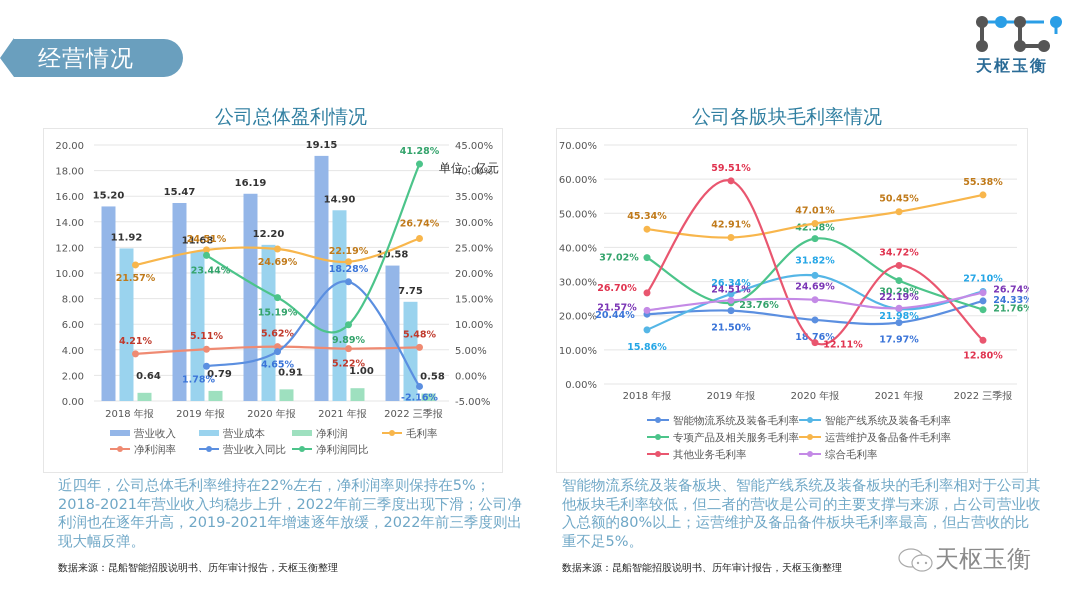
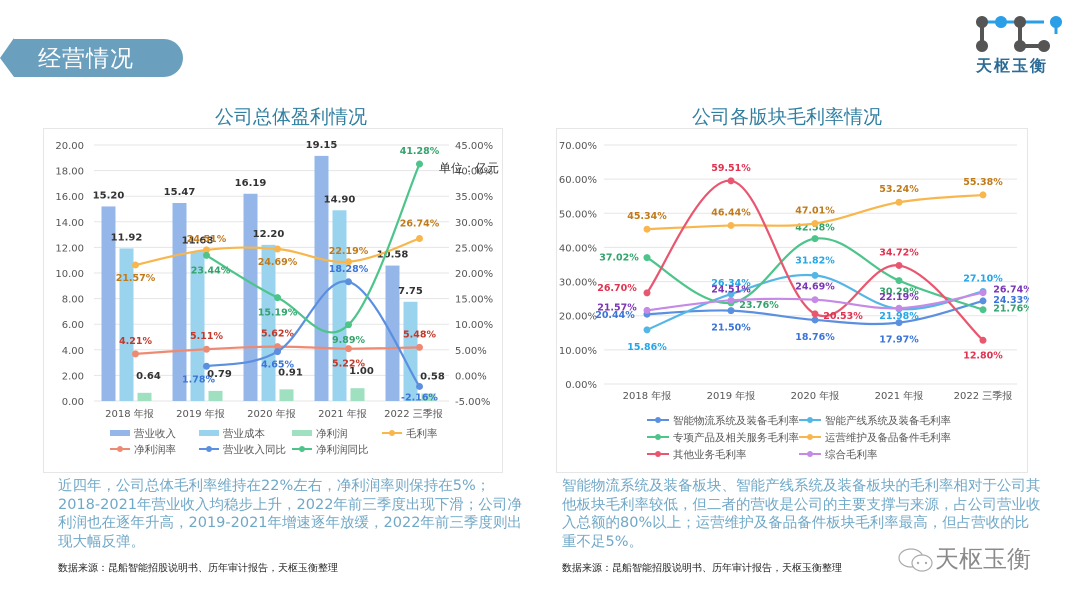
公司各版块毛利率情况/运营维护及备品备件毛利率/2019 年报: 42.91% -> 46.44%
公司各版块毛利率情况/其他业务毛利率/2020 年报: 12.11% -> 20.53%
公司各版块毛利率情况/运营维护及备品备件毛利率/2021 年报: 50.45% -> 53.24%
